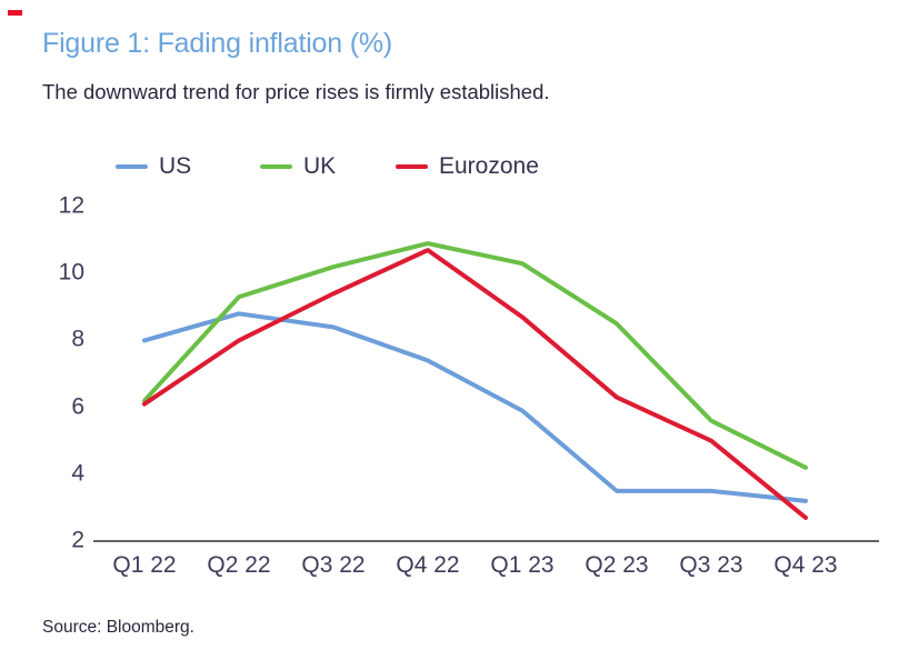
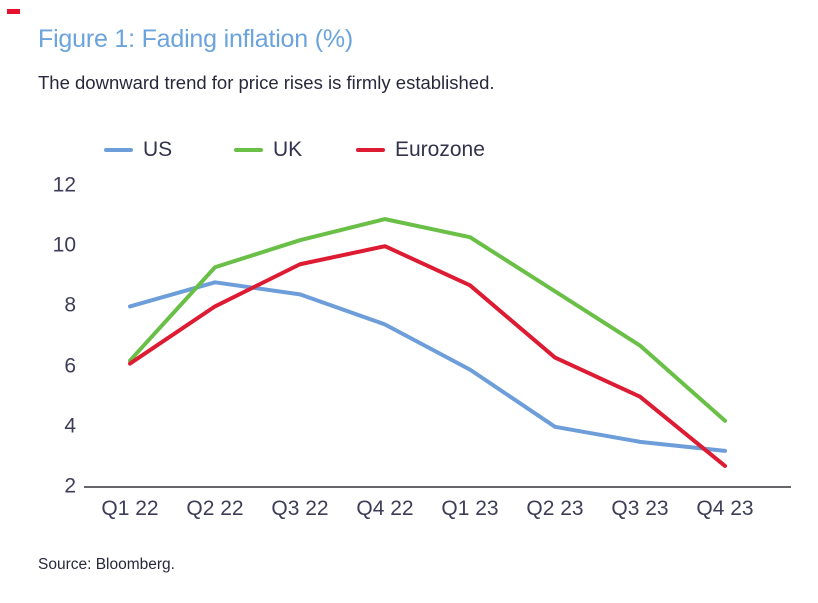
Eurozone/Q4 22: 10.7 -> 10.0
US/Q2 23: 3.5 -> 4.0
UK/Q3 23: 5.6 -> 6.7
